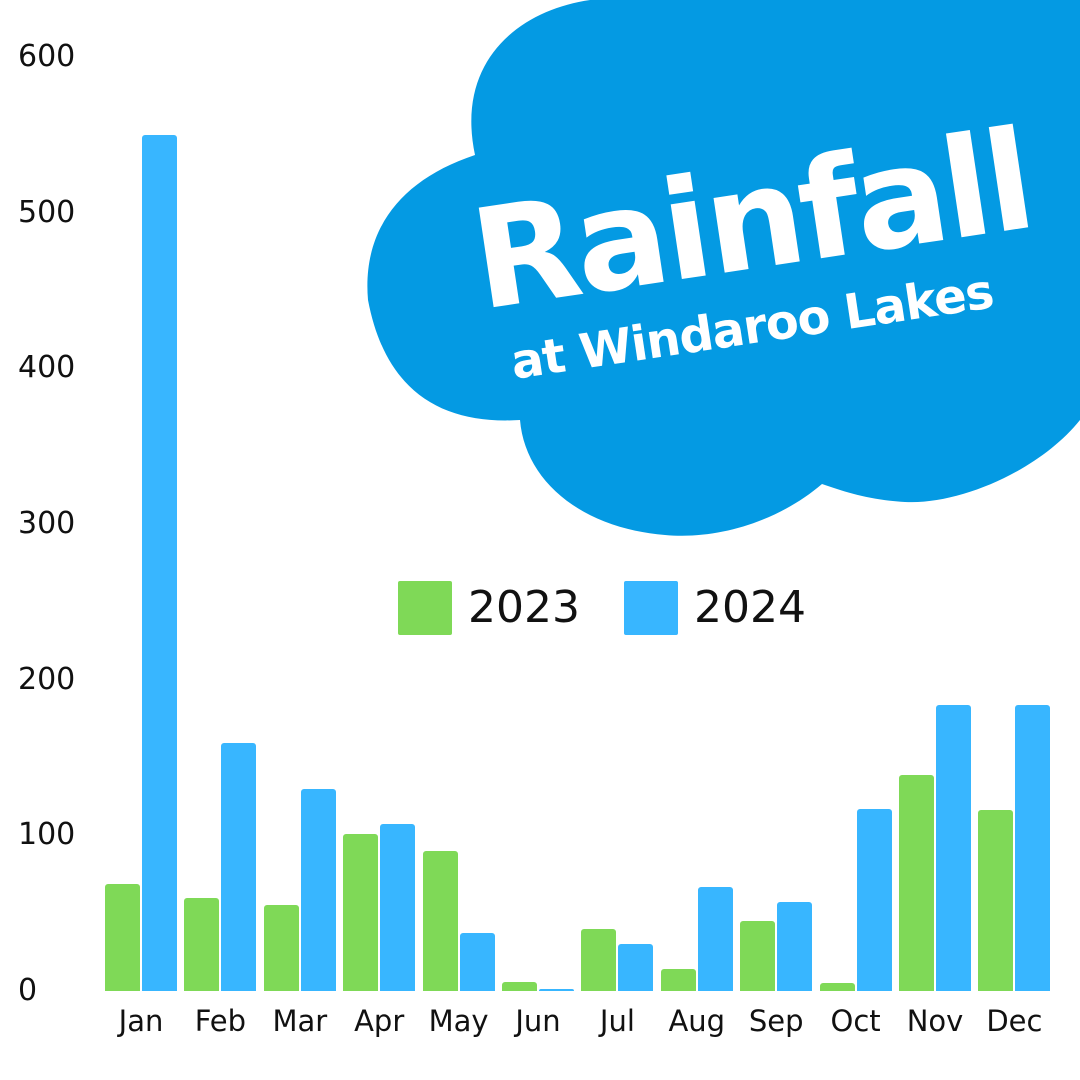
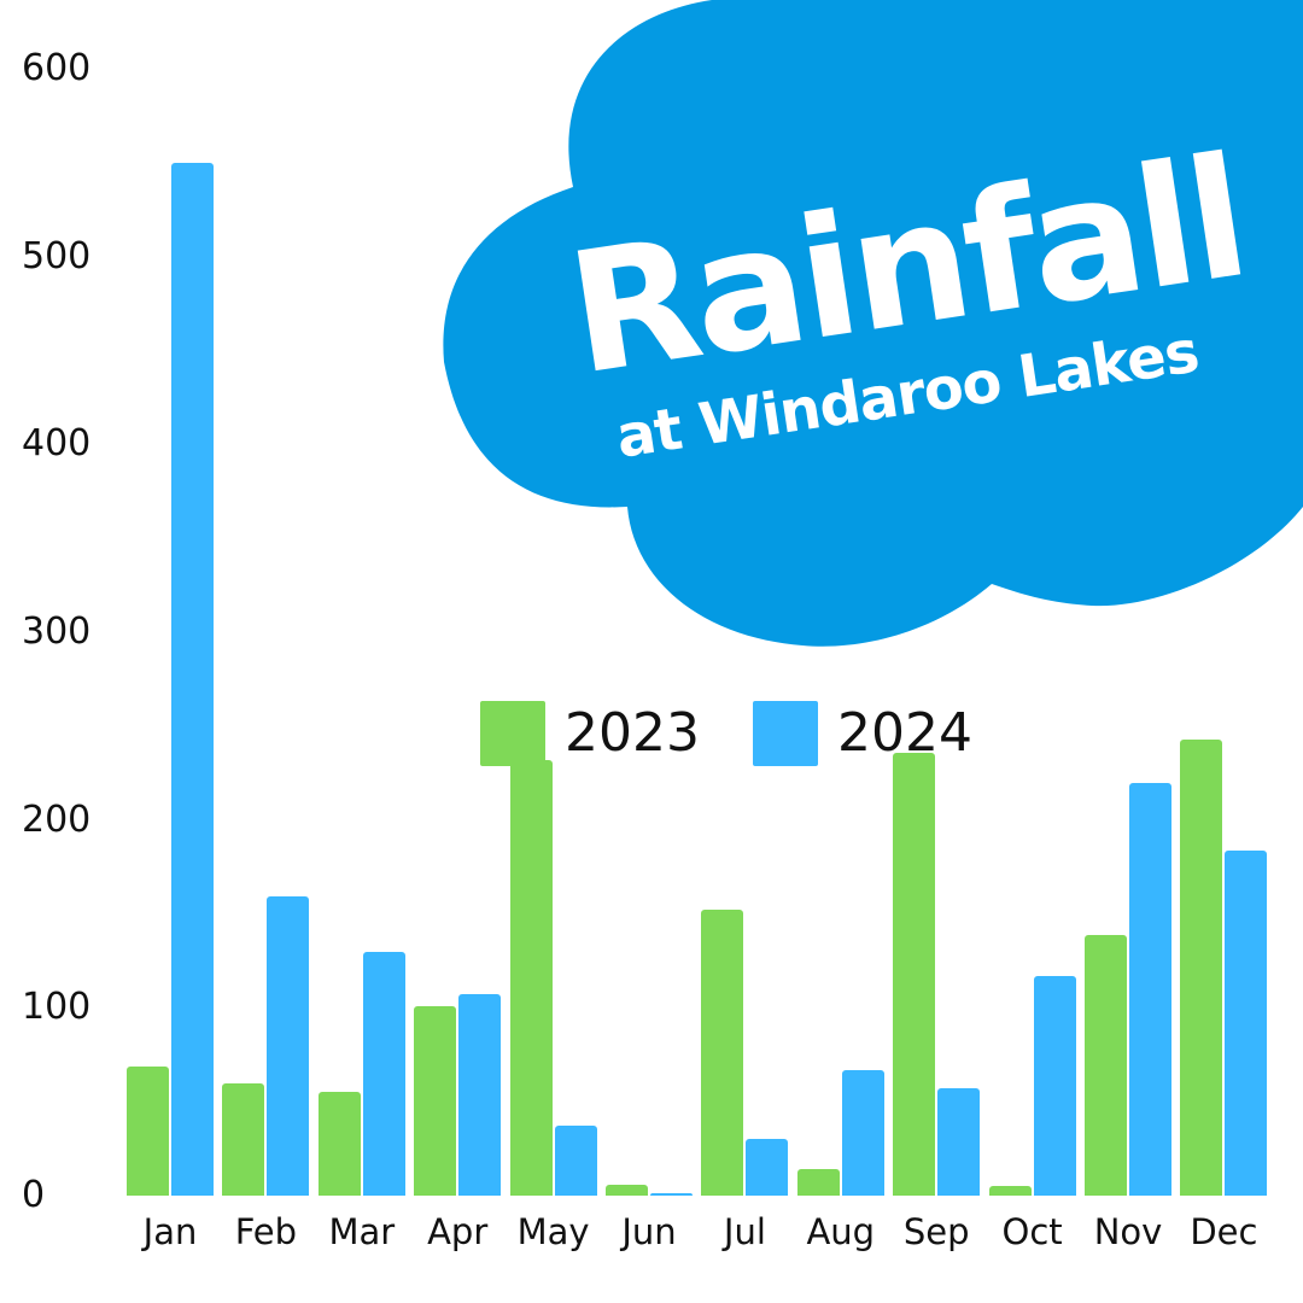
2023/May: 90 -> 232
2023/Jul: 40 -> 152
2023/Sep: 45 -> 236
2024/Nov: 184 -> 220
2023/Dec: 116 -> 243
